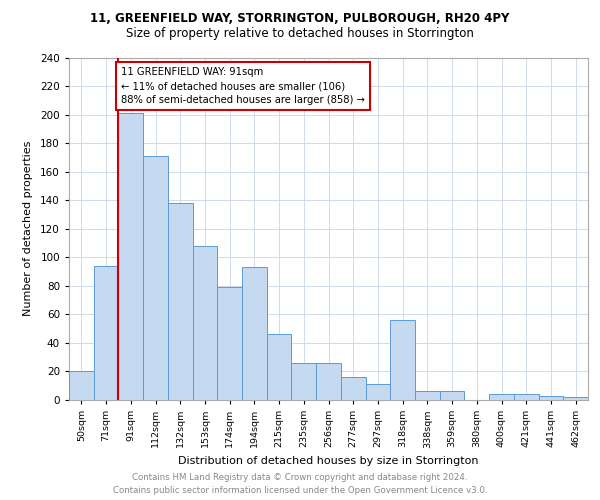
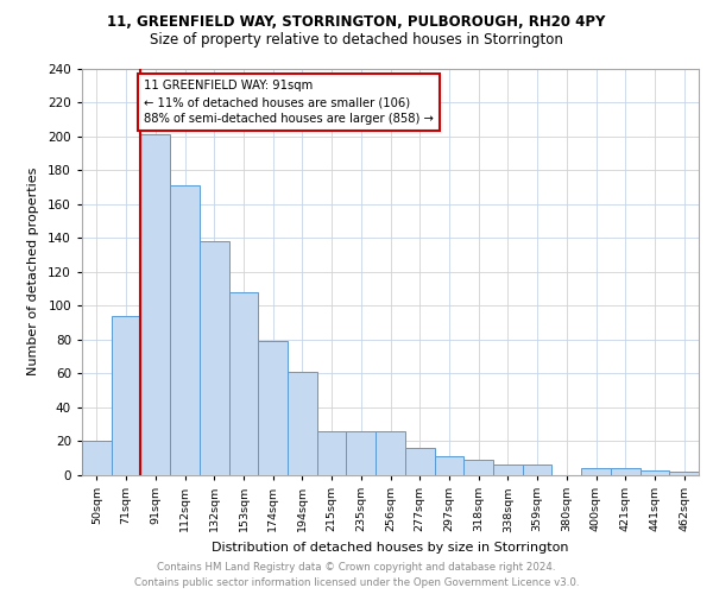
194sqm: 93 -> 61
215sqm: 46 -> 26
318sqm: 56 -> 9
